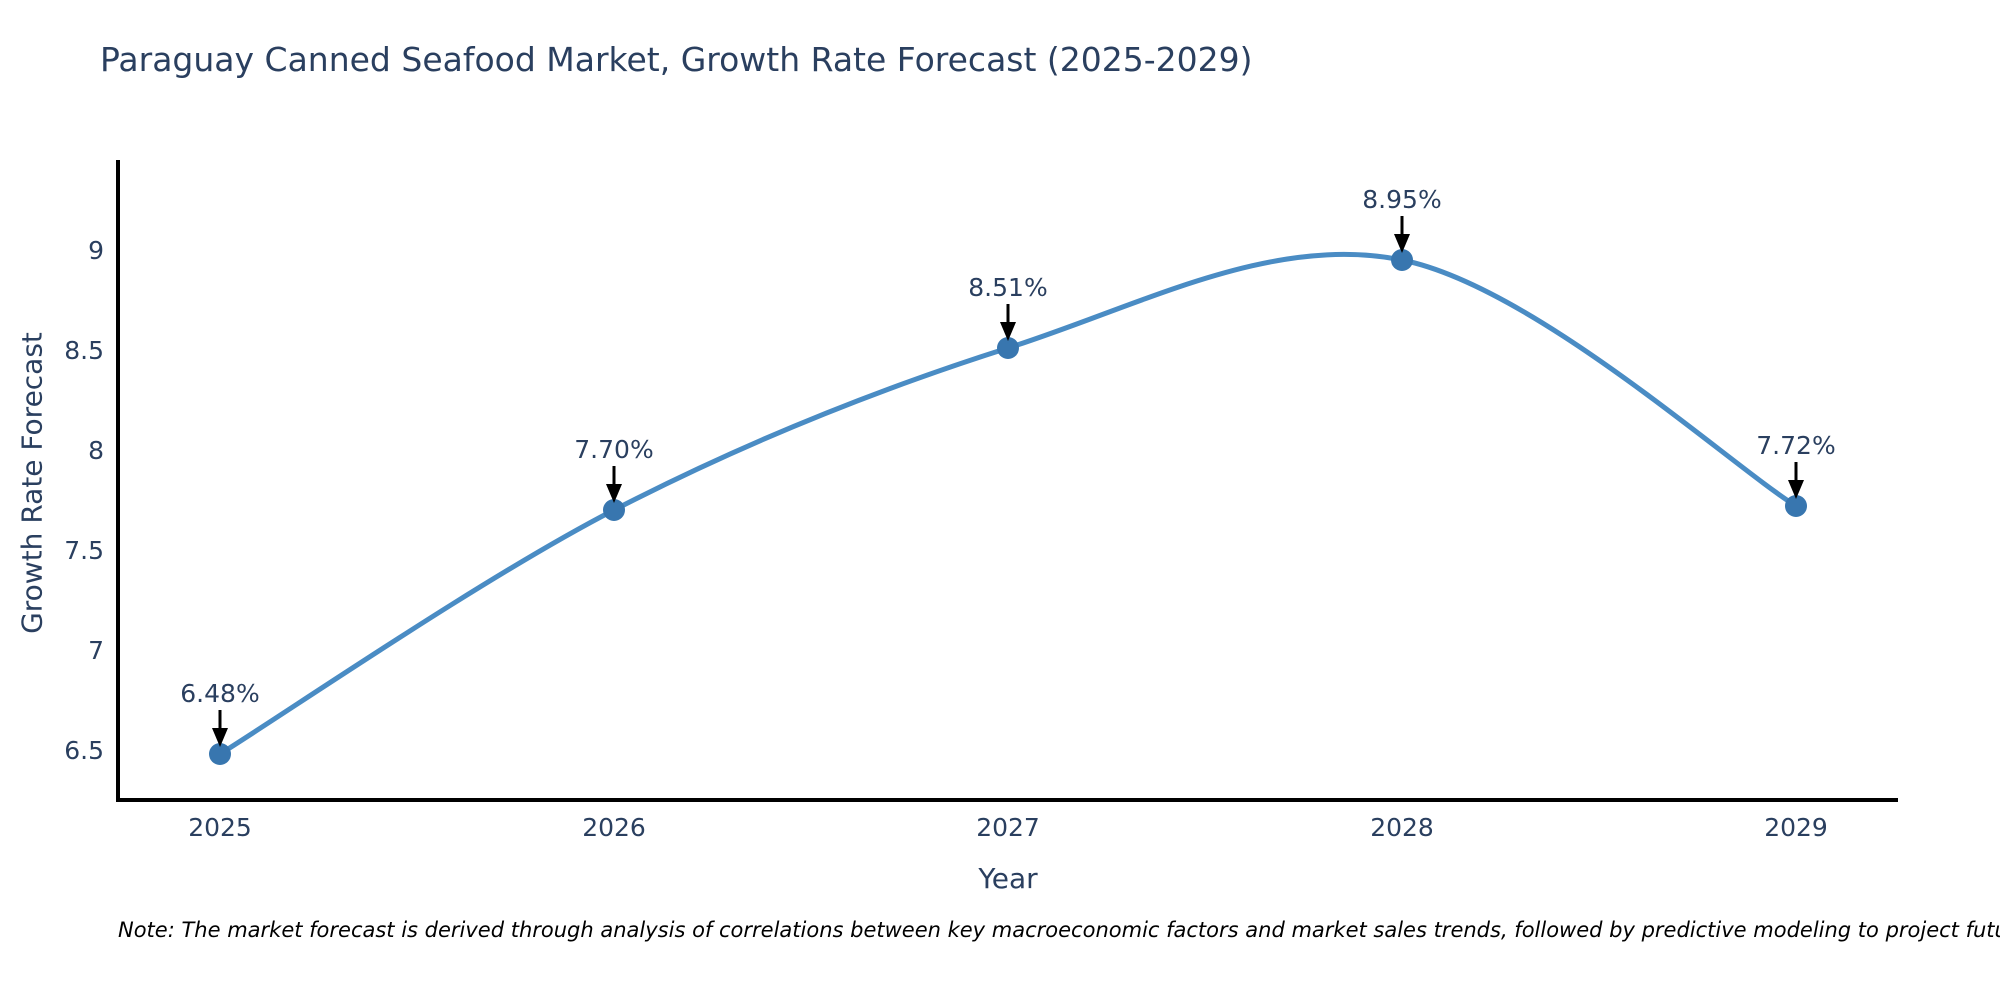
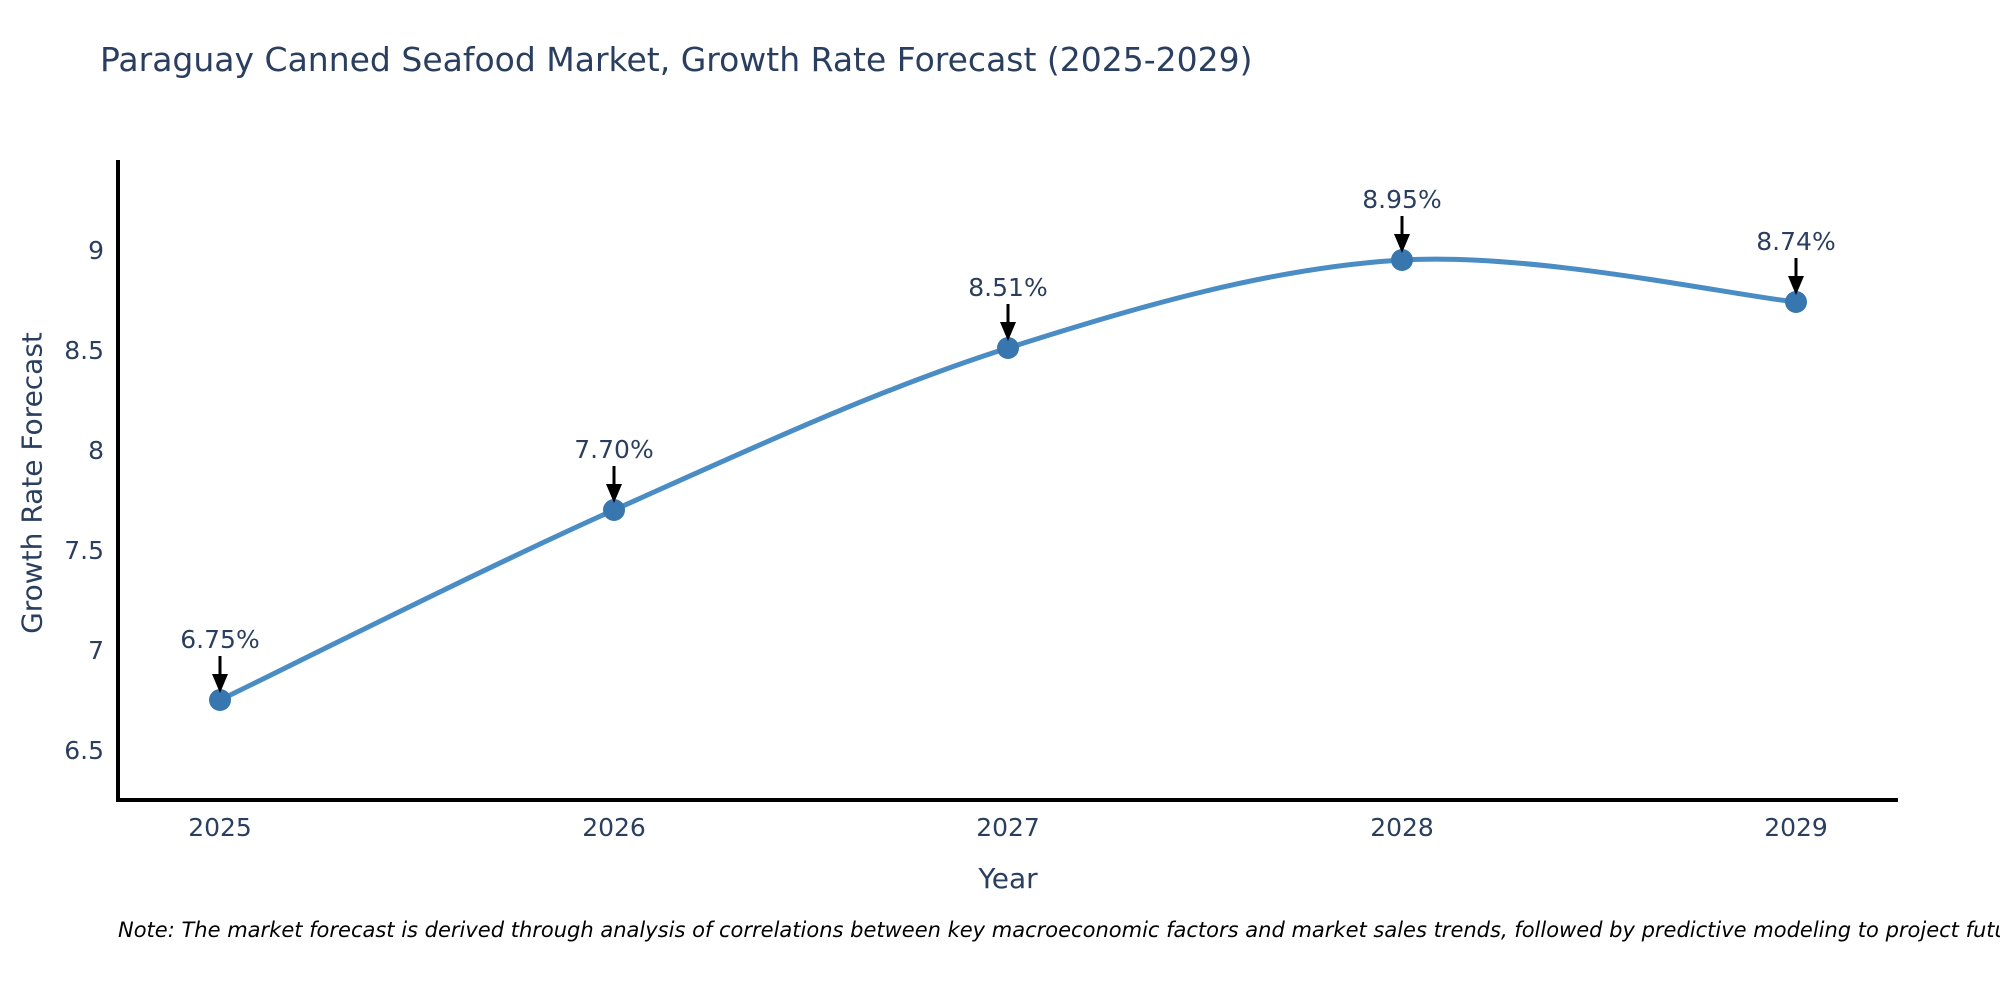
2025: 6.48% -> 6.75%
2029: 7.72% -> 8.74%
